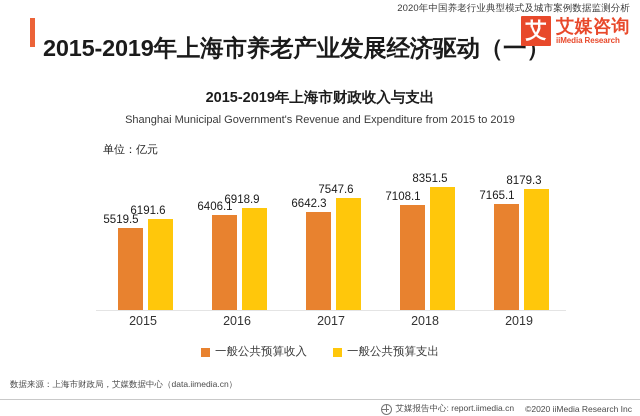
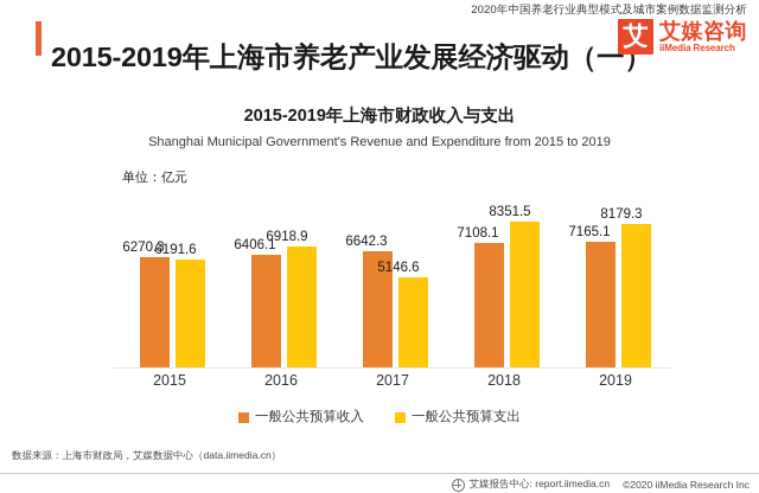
一般公共预算收入/2015: 5519.5 -> 6270.3
一般公共预算支出/2017: 7547.6 -> 5146.6
